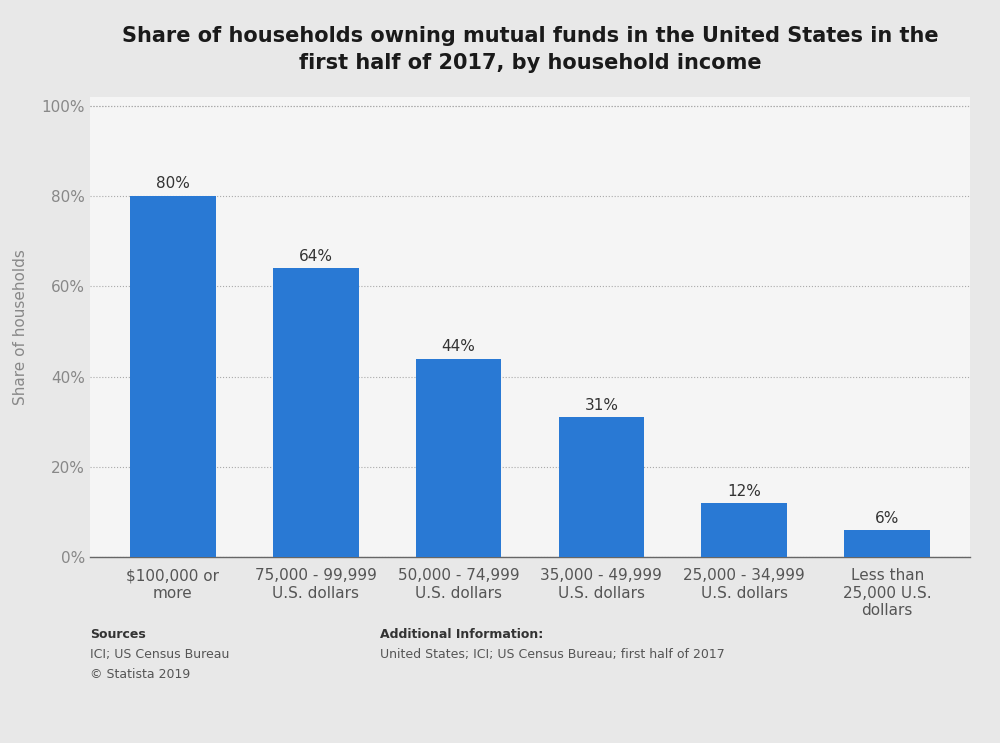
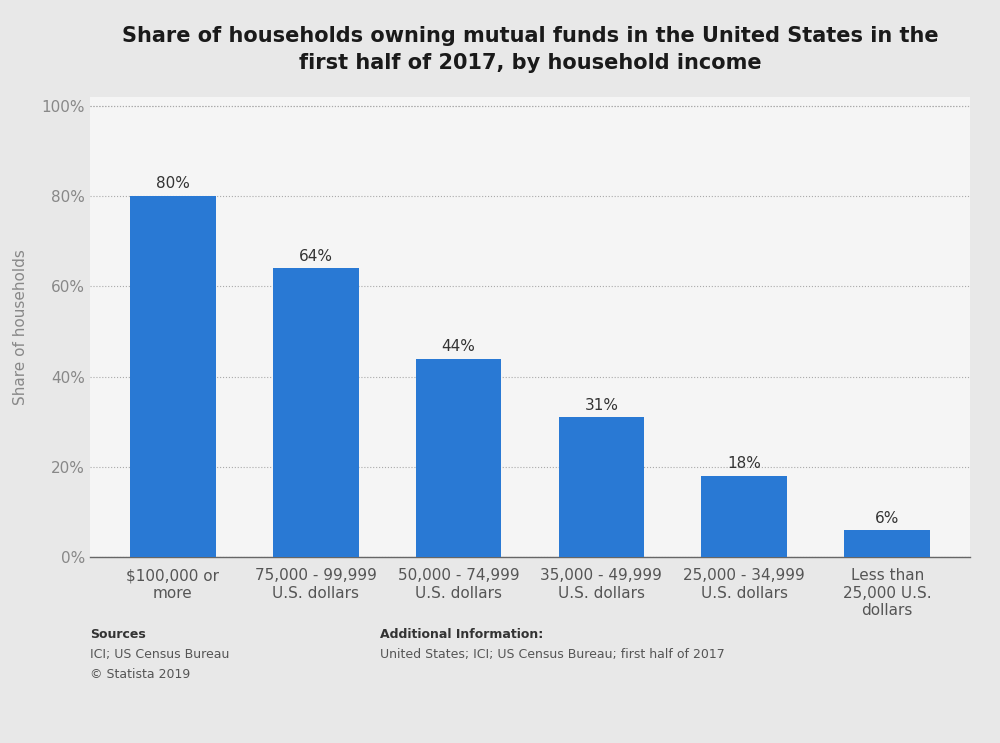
25,000 - 34,999 U.S. dollars: 12% -> 18%
